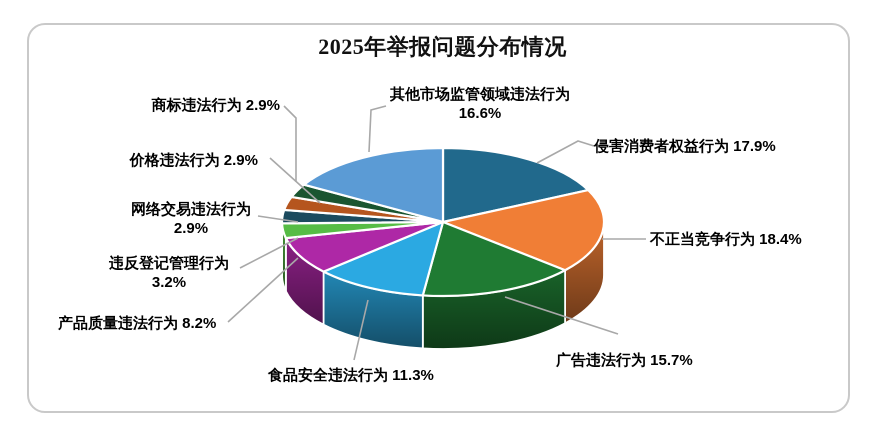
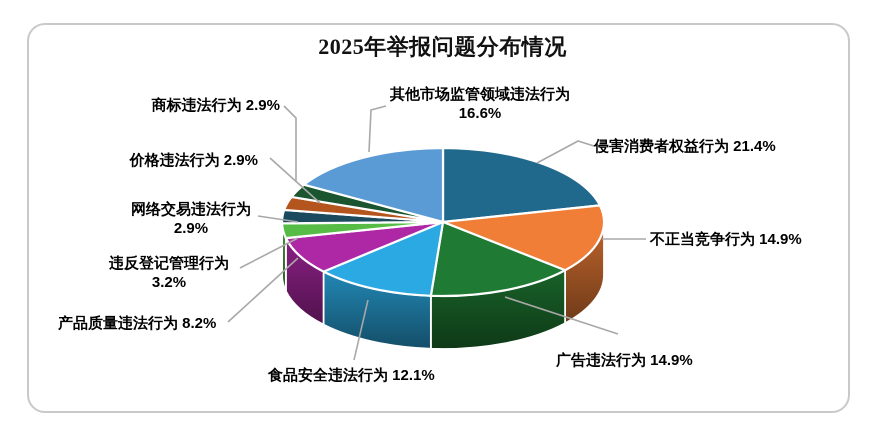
侵害消费者权益行为: 17.9% -> 21.4%
不正当竞争行为: 18.4% -> 14.9%
广告违法行为: 15.7% -> 14.9%
食品安全违法行为: 11.3% -> 12.1%
